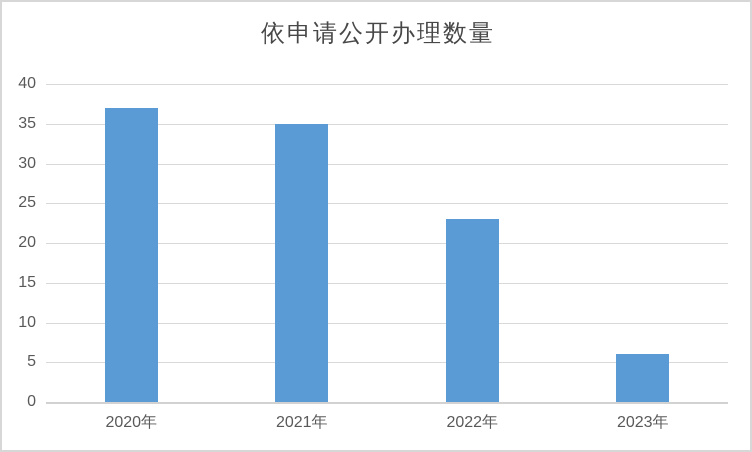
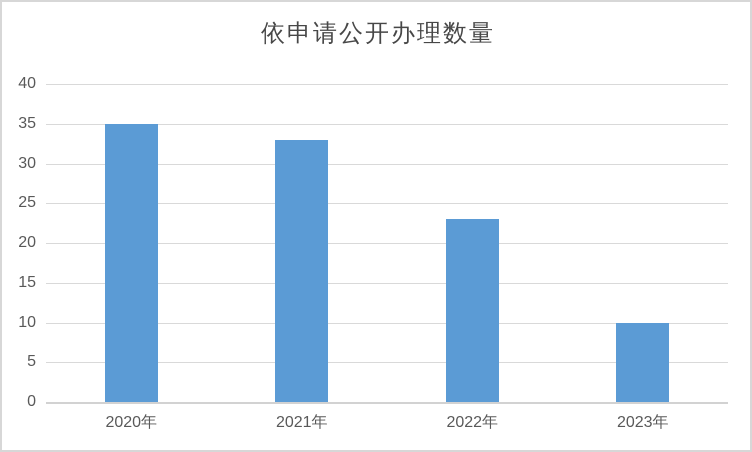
2020年: 37 -> 35
2021年: 35 -> 33
2023年: 6 -> 10
